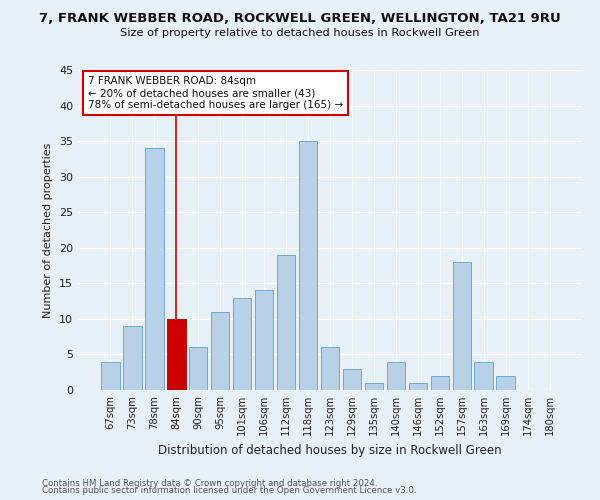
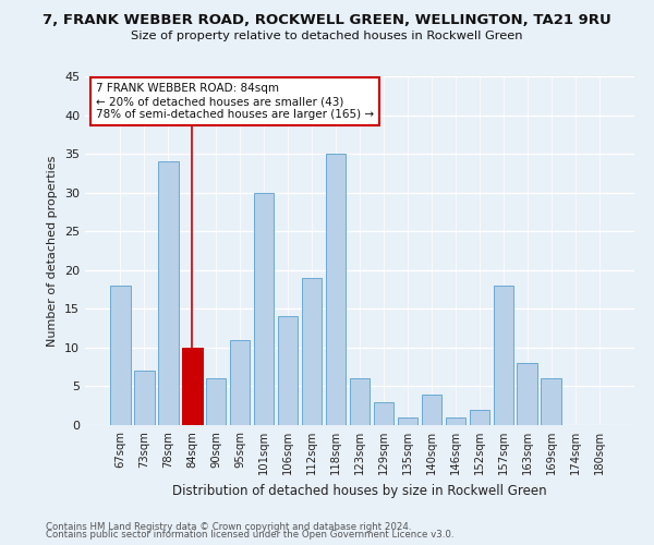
67sqm: 4 -> 18
73sqm: 9 -> 7
101sqm: 13 -> 30
163sqm: 4 -> 8
169sqm: 2 -> 6
